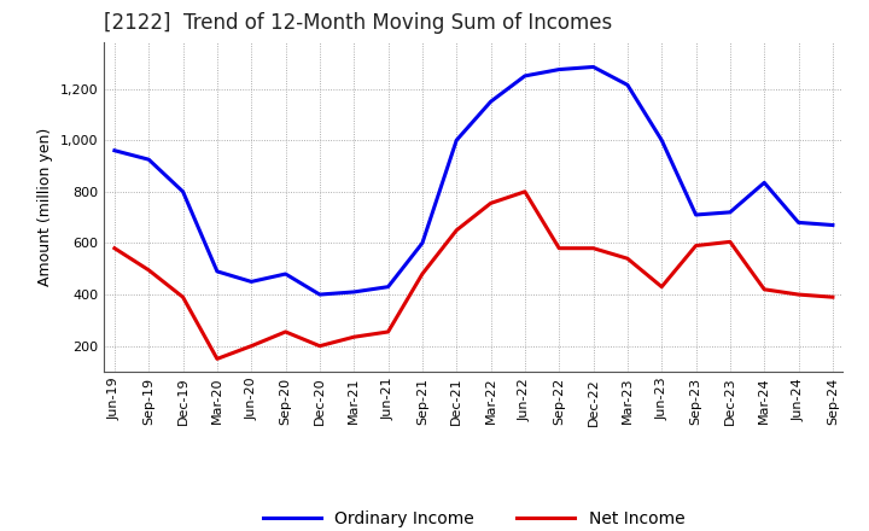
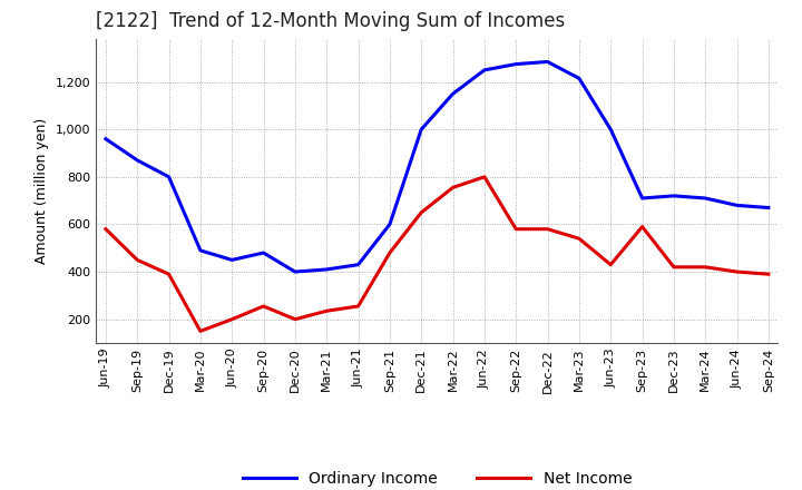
Ordinary Income/Sep-19: 925 -> 870
Net Income/Sep-19: 495 -> 450
Net Income/Dec-23: 605 -> 420
Ordinary Income/Mar-24: 835 -> 710
